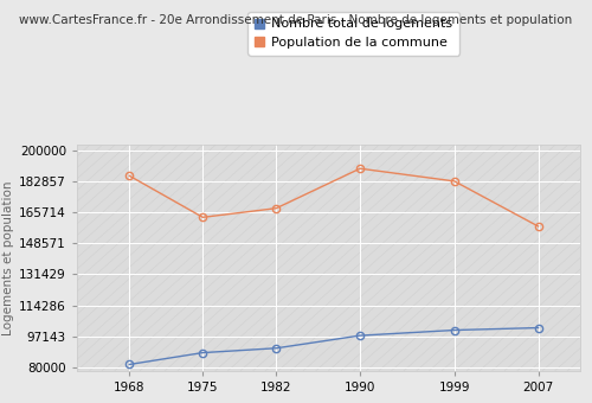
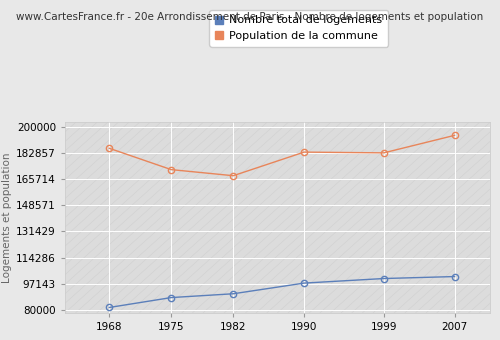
Population de la commune/1975: 163000 -> 172000
Population de la commune/1990: 190000 -> 184000
Population de la commune/2007: 158000 -> 194000
